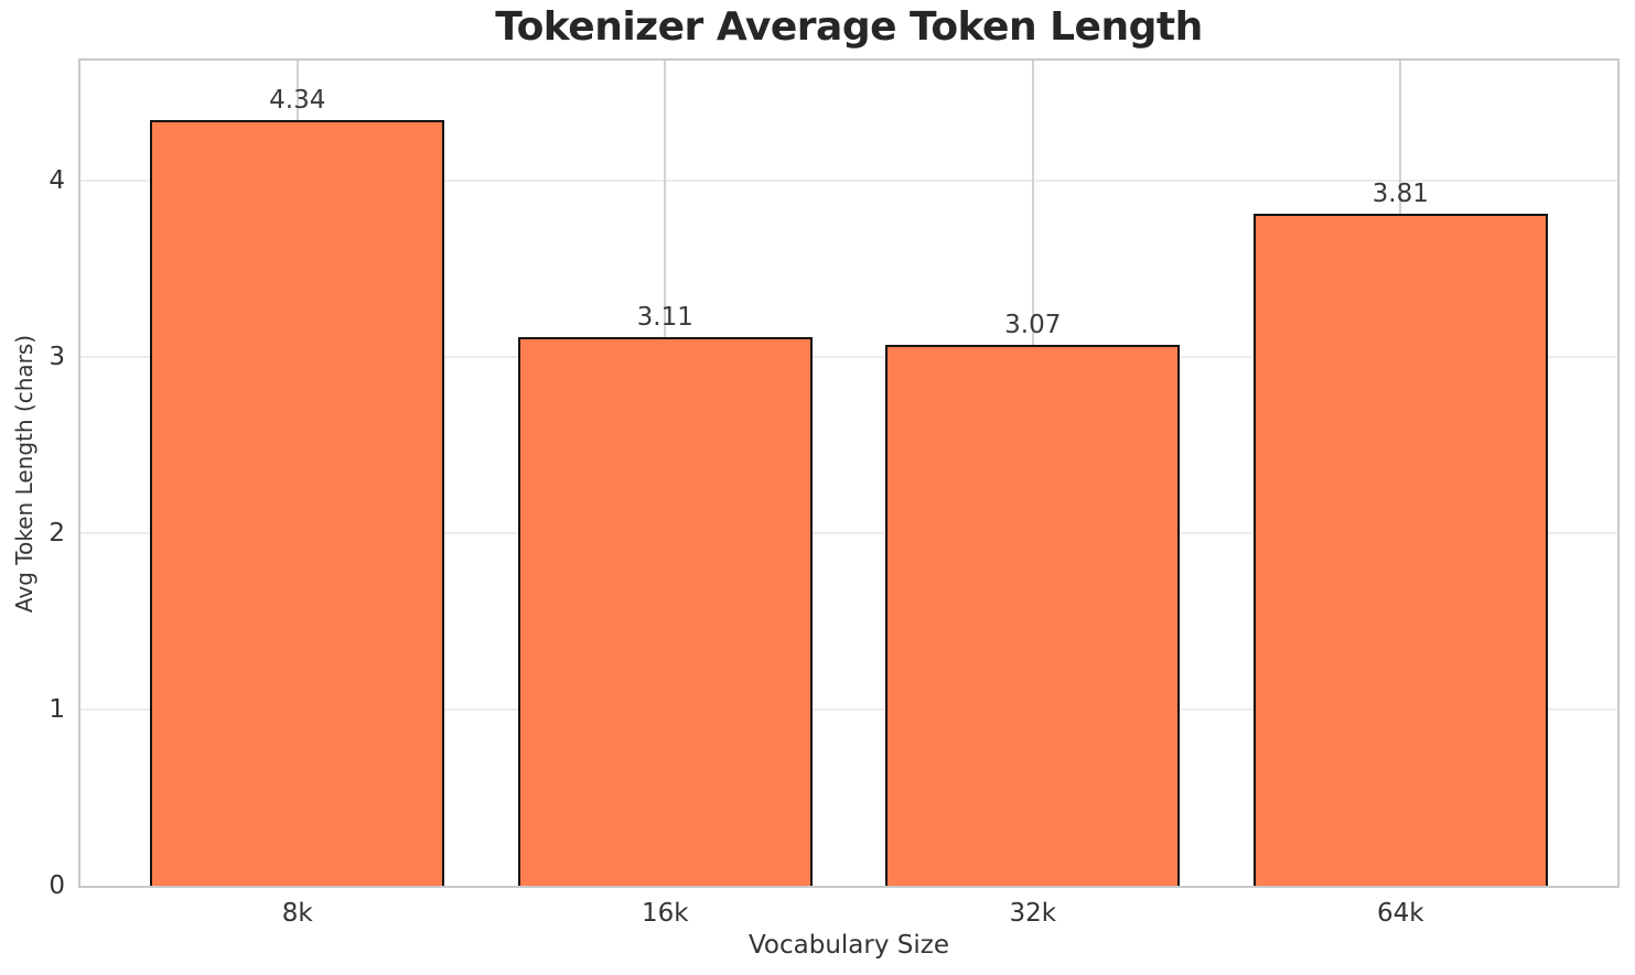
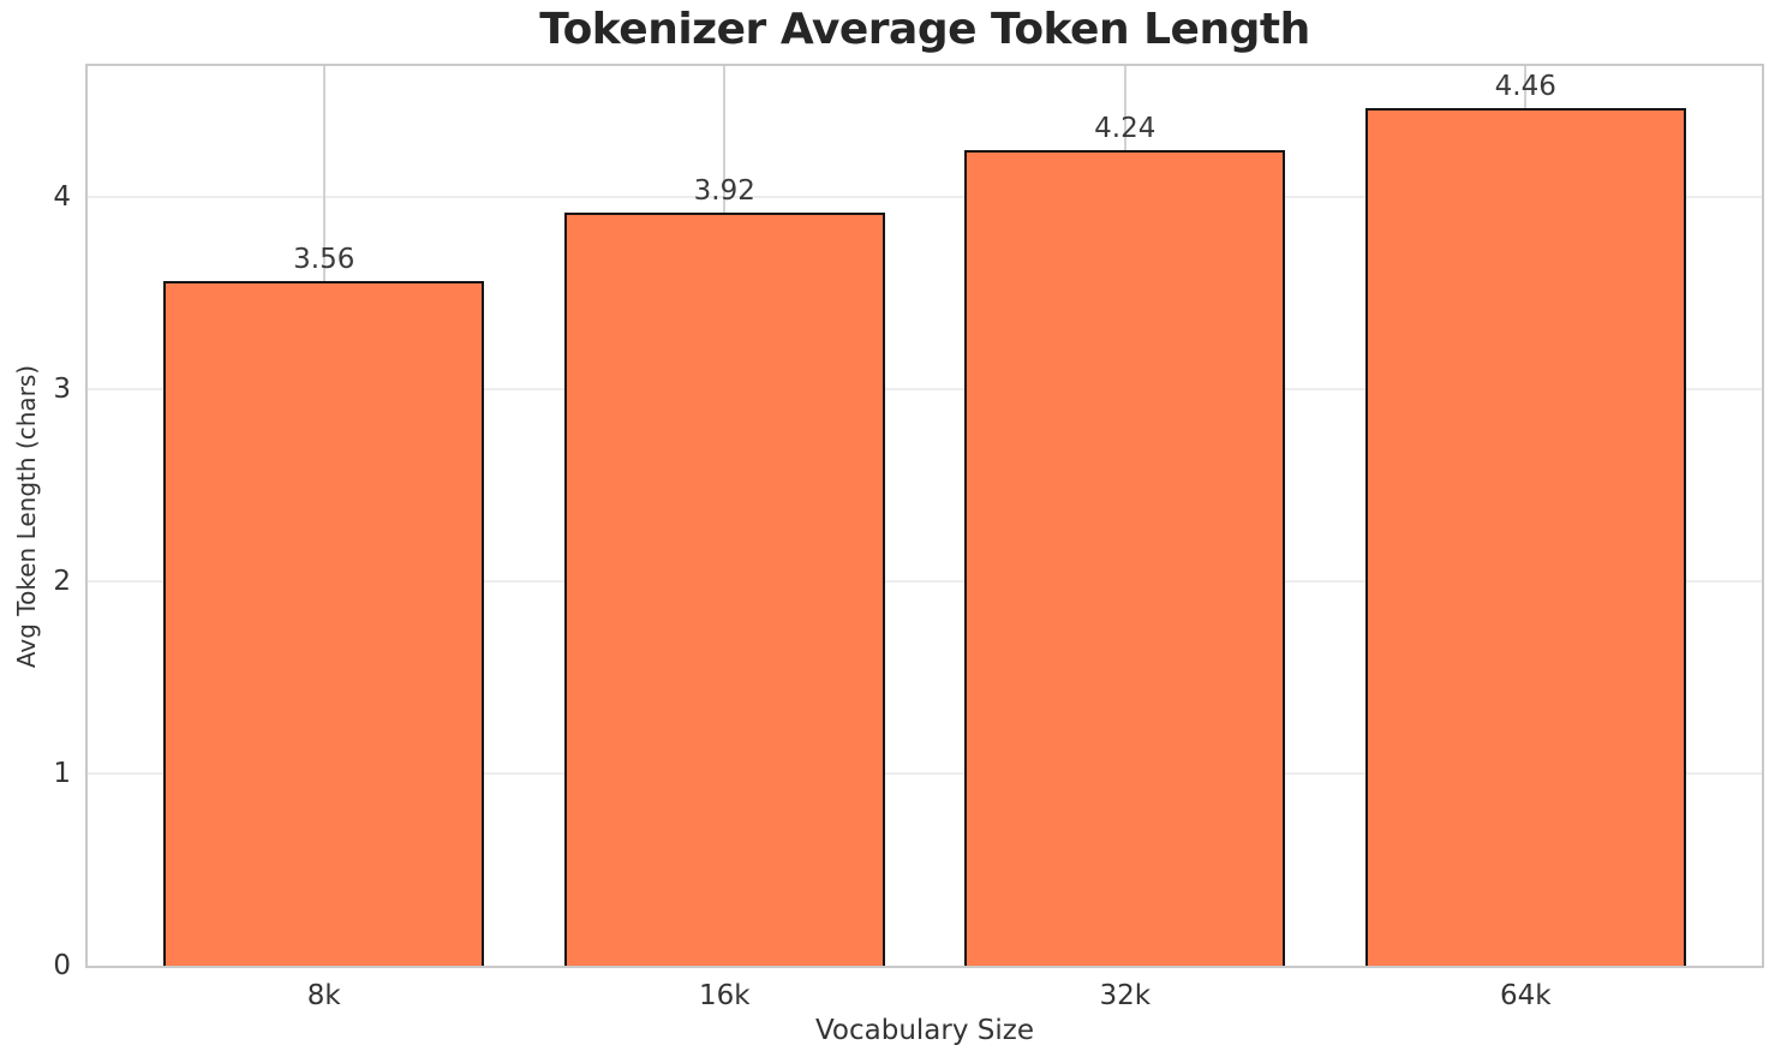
8k: 4.34 -> 3.56
16k: 3.11 -> 3.92
32k: 3.07 -> 4.24
64k: 3.81 -> 4.46
